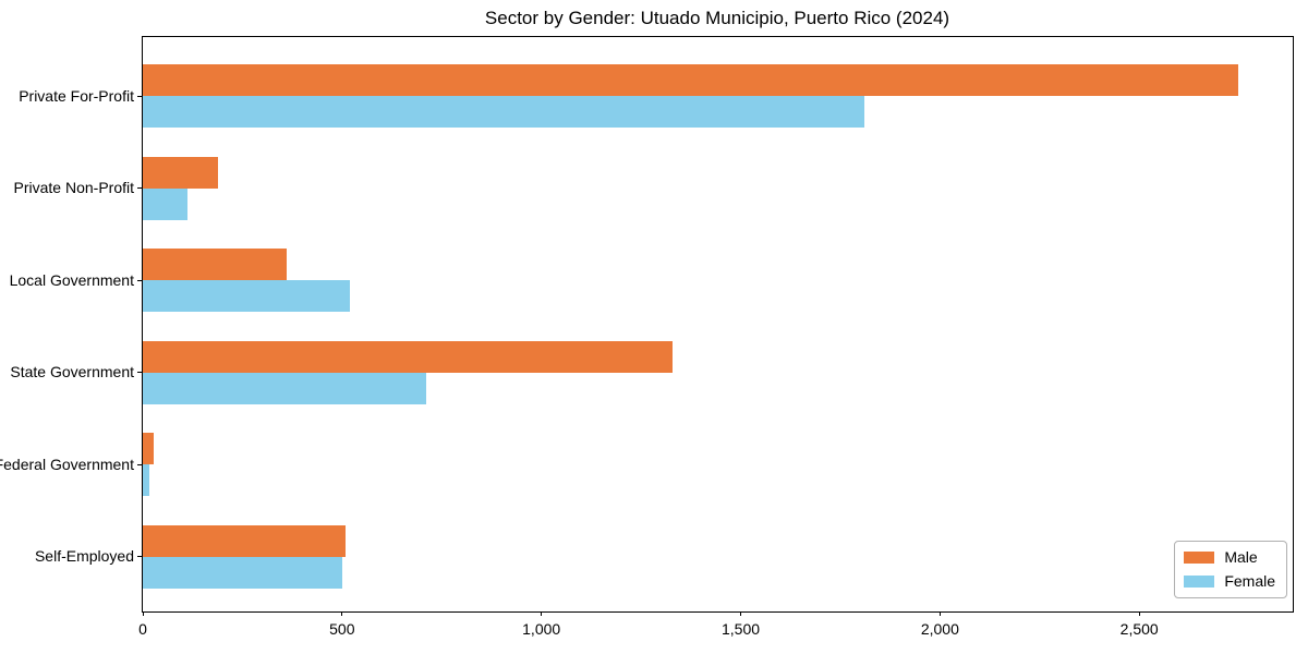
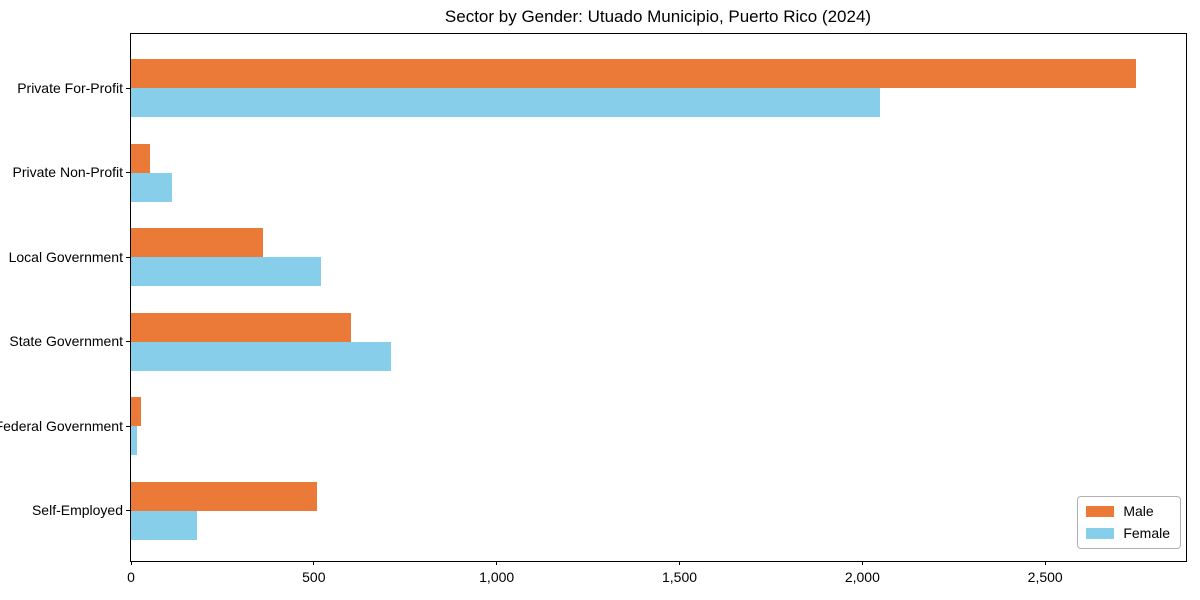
Female/Private For-Profit: 1810 -> 2050
Male/Private Non-Profit: 190 -> 50
Male/State Government: 1330 -> 600
Female/Self-Employed: 500 -> 180
